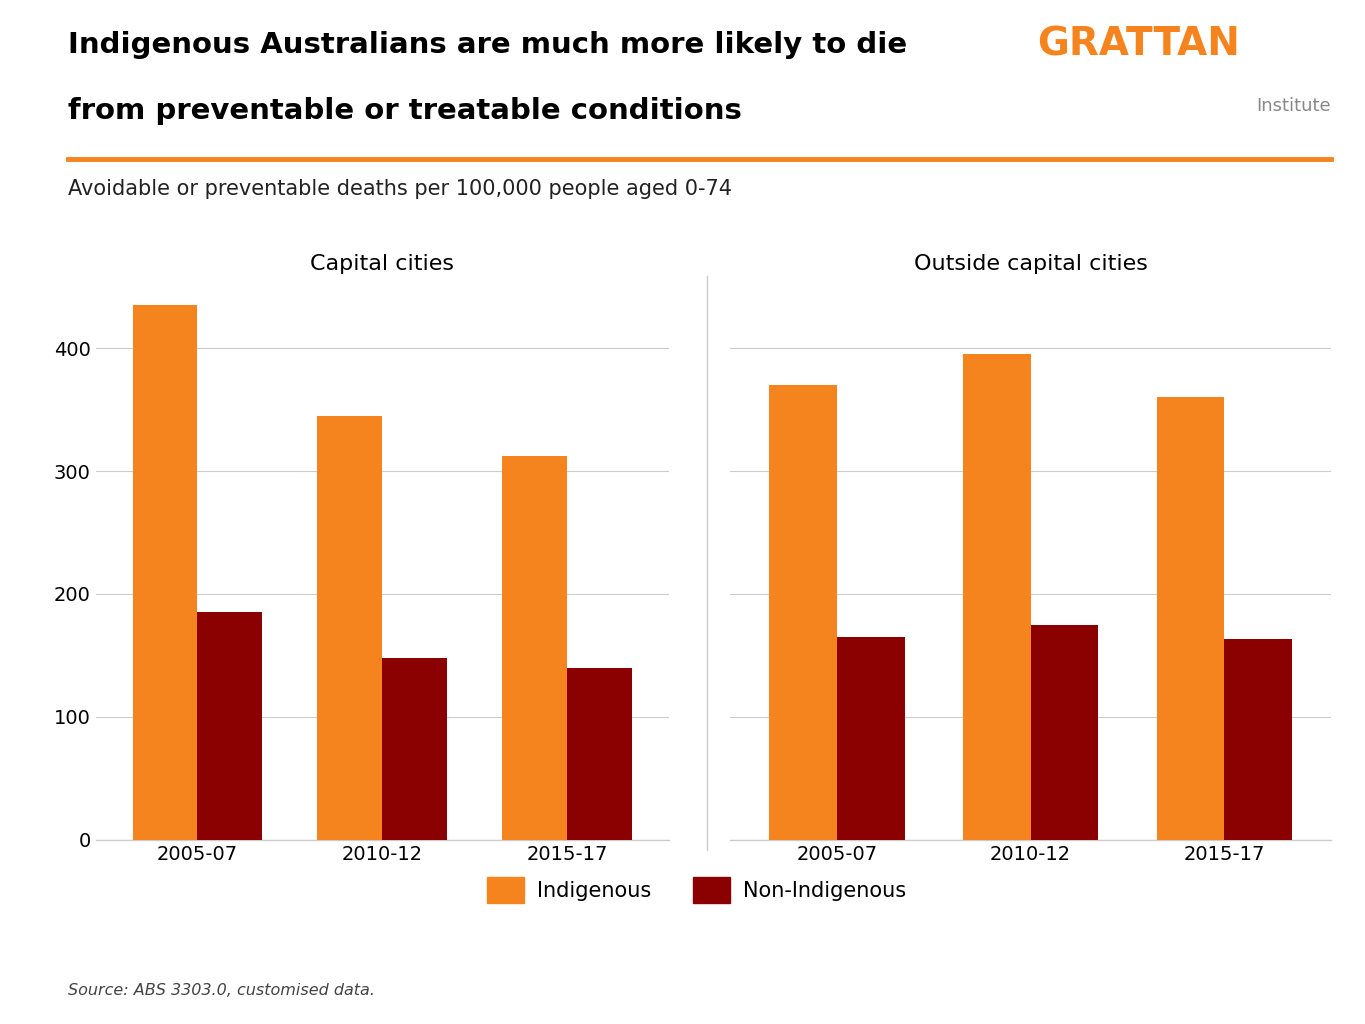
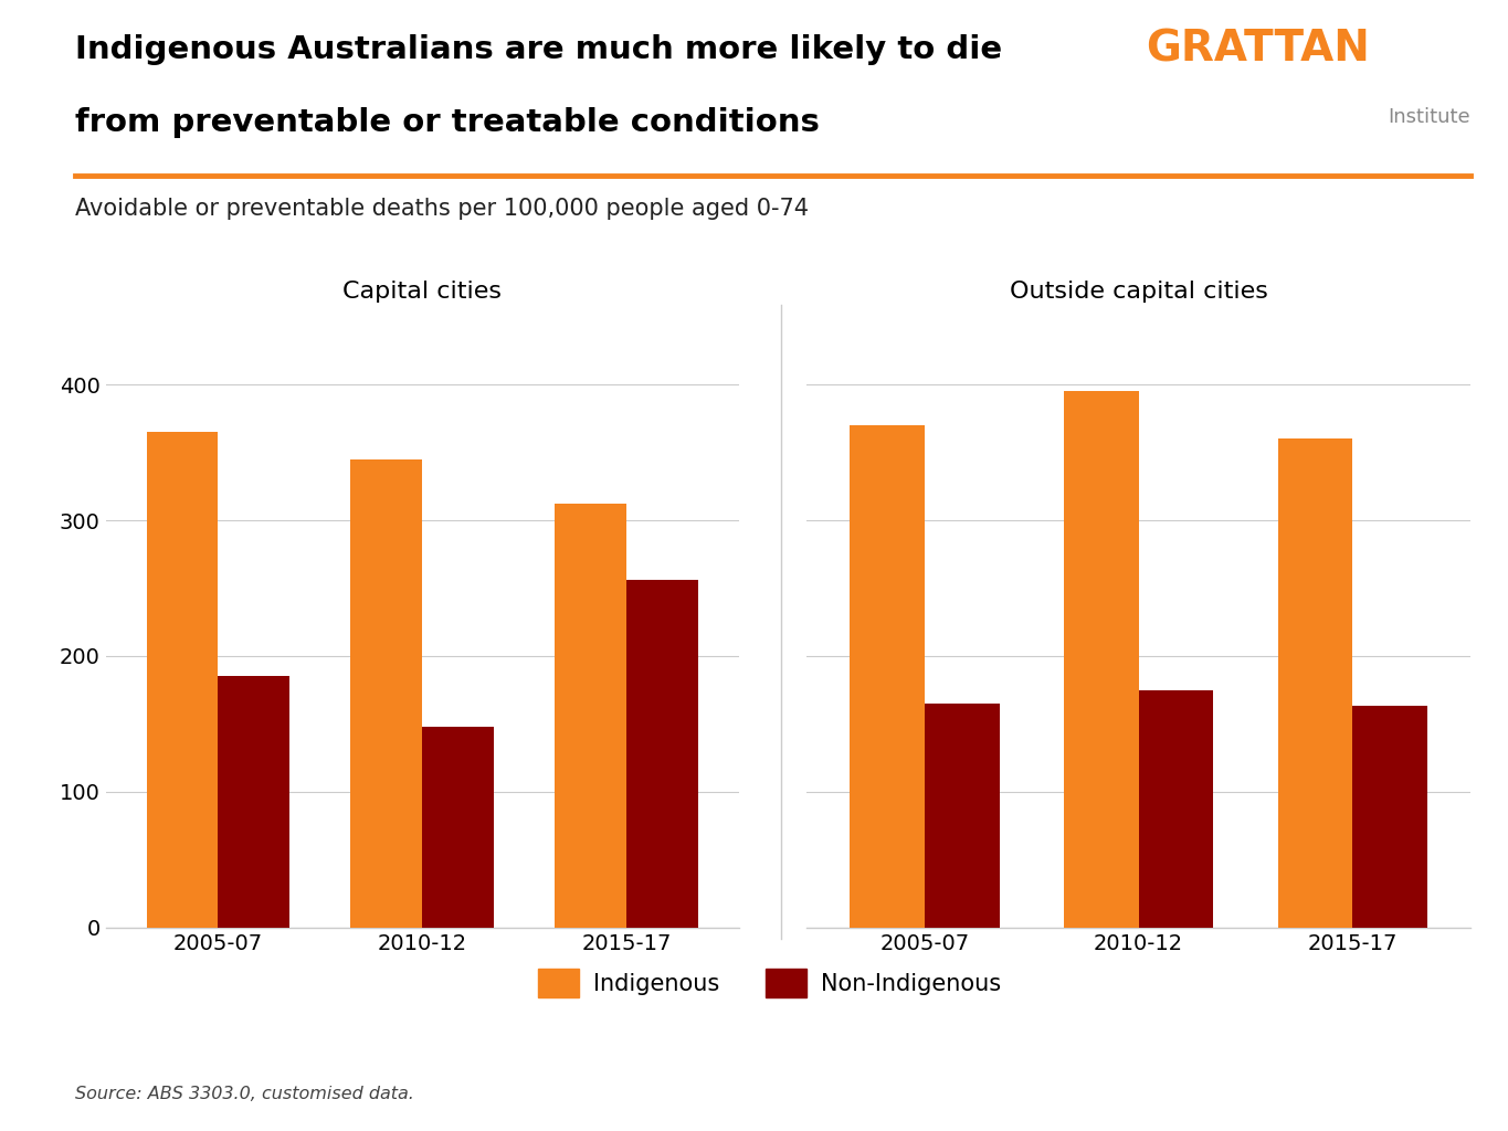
Capital cities/Indigenous/2005-07: 435 -> 365
Capital cities/Non-Indigenous/2015-17: 140 -> 256
